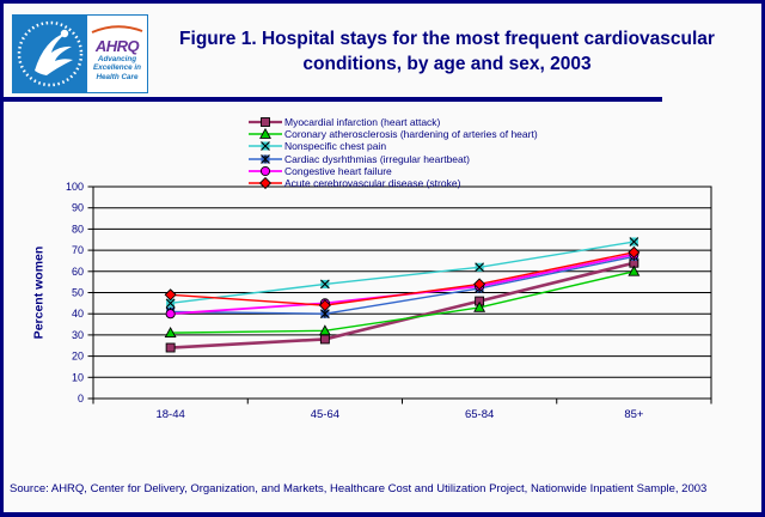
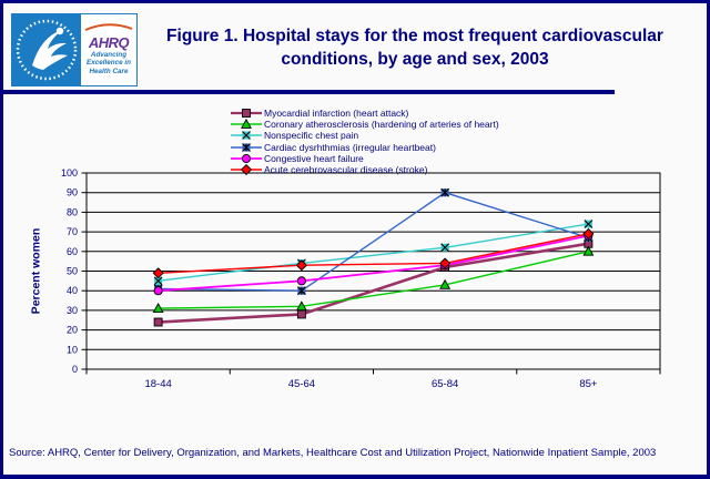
Acute cerebrovascular disease (stroke)/45-64: 44 -> 53
Myocardial infarction (heart attack)/65-84: 46 -> 52
Cardiac dysrhthmias (irregular heartbeat)/65-84: 52 -> 90
